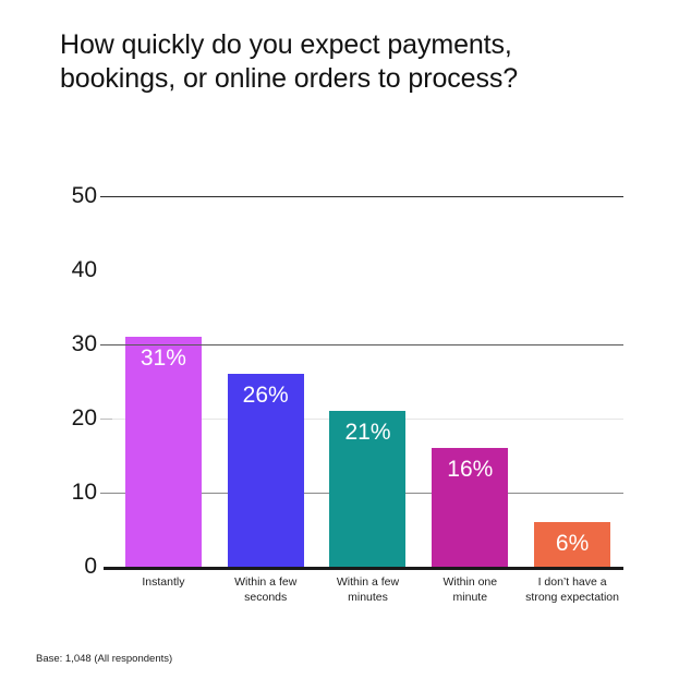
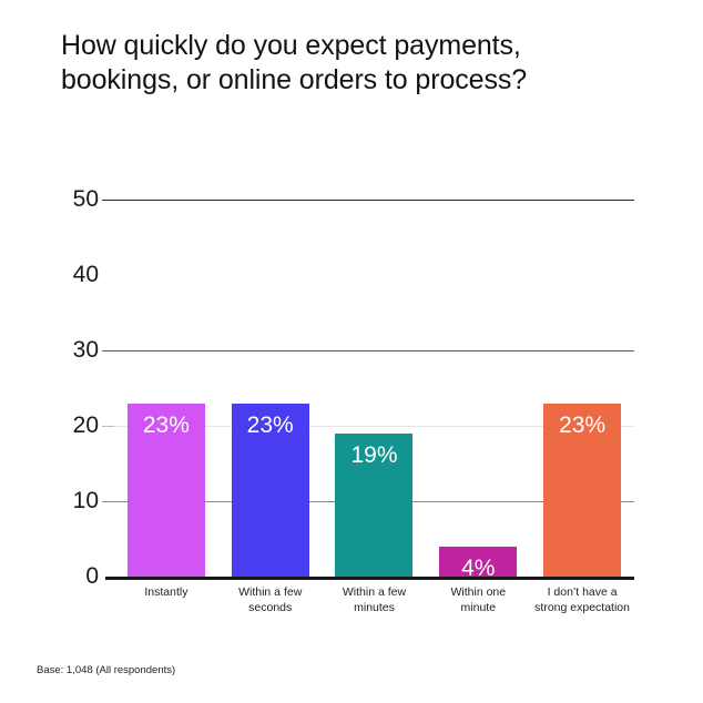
Instantly: 31% -> 23%
Within a few seconds: 26% -> 23%
Within a few minutes: 21% -> 19%
Within one minute: 16% -> 4%
I don’t have a strong expectation: 6% -> 23%
